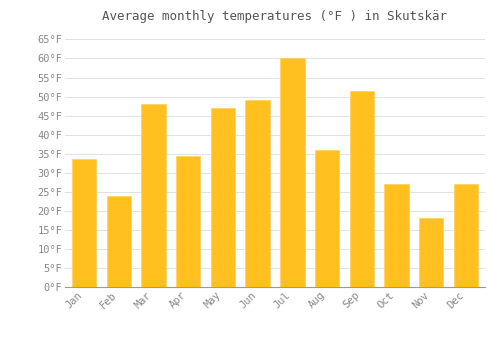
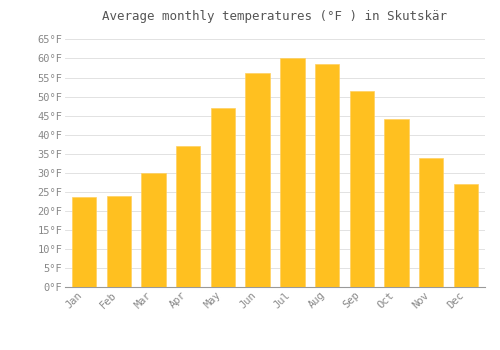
Jan: 33.5°F -> 23.5°F
Mar: 48.0°F -> 29.8°F
Apr: 34.5°F -> 37.0°F
Jun: 49.0°F -> 56.2°F
Aug: 36.0°F -> 58.5°F
Oct: 27.0°F -> 44.0°F
Nov: 18.0°F -> 34.0°F
